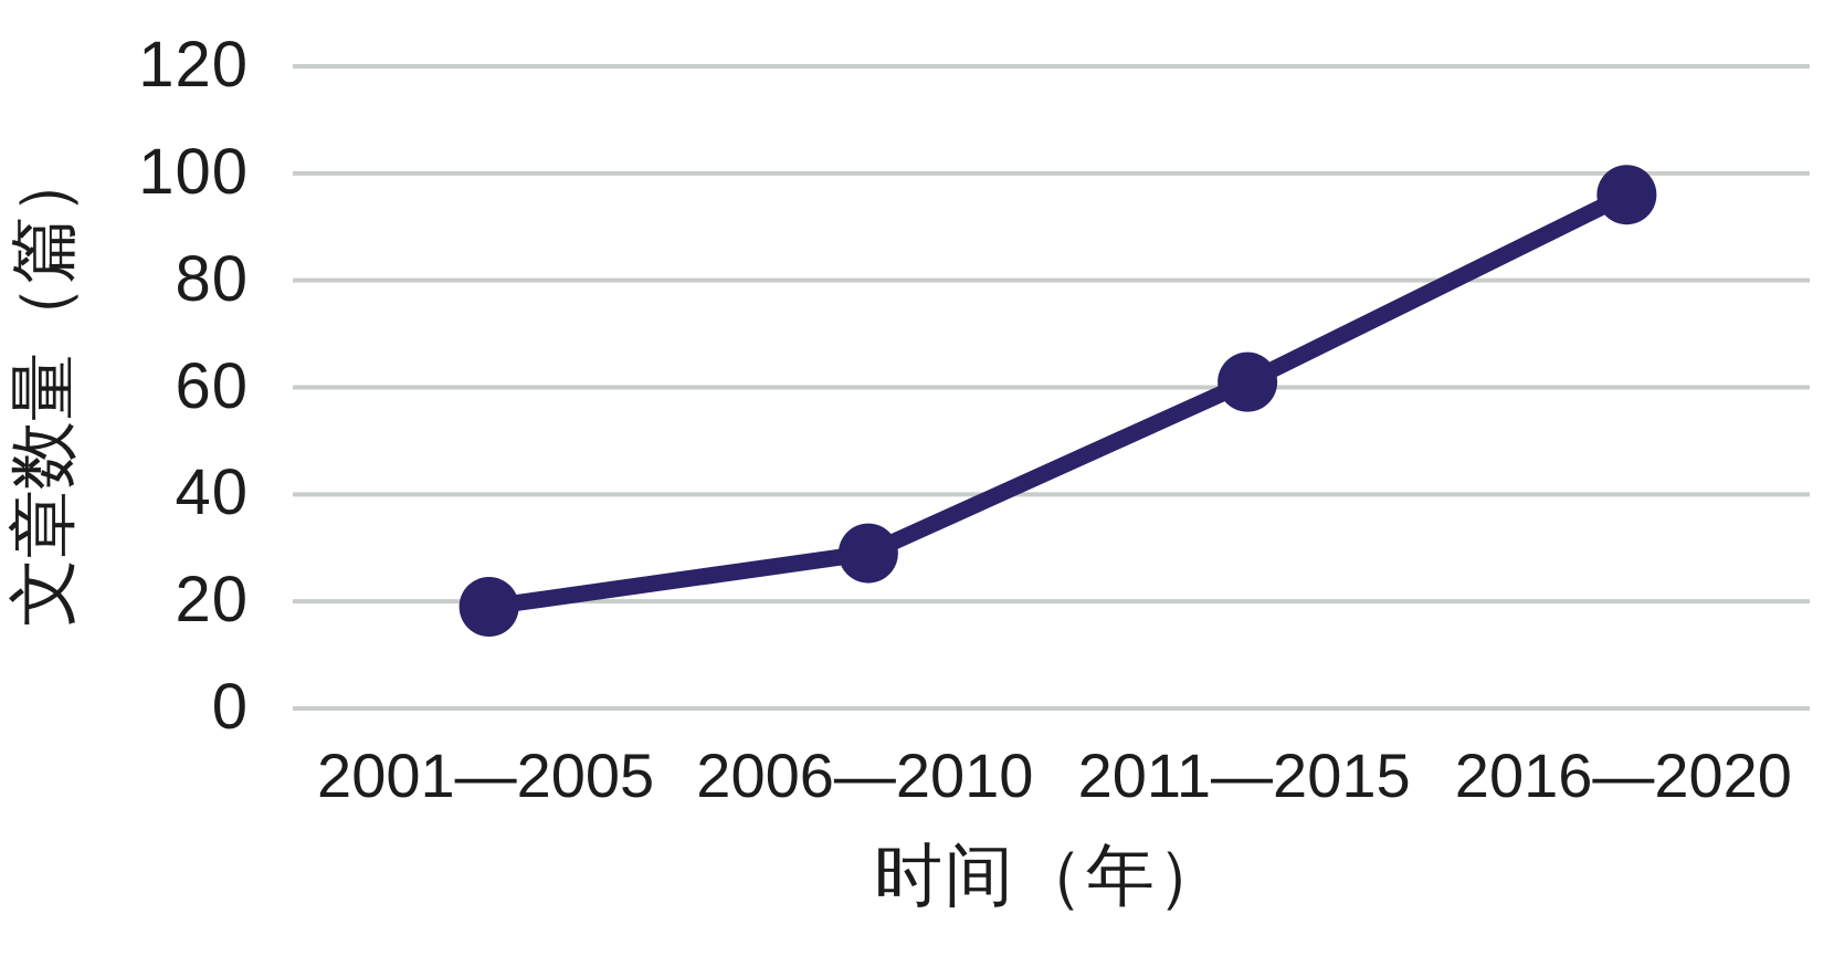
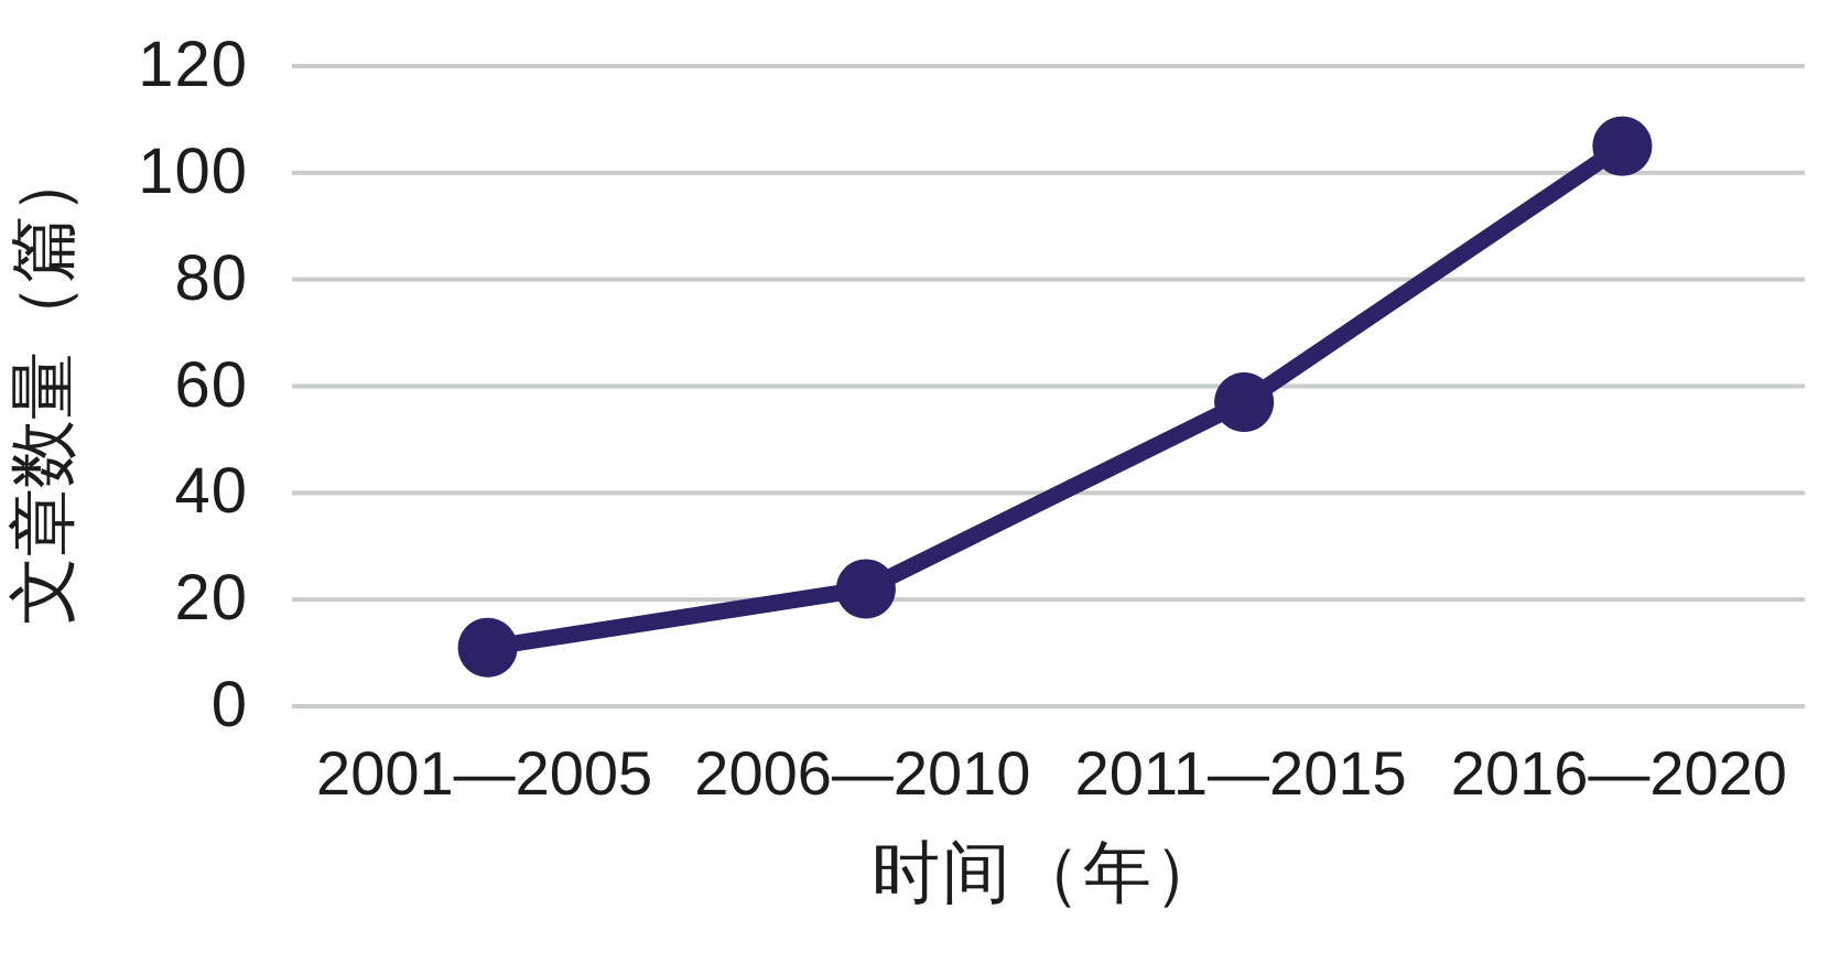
2001—2005: 19 -> 11
2006—2010: 29 -> 22
2011—2015: 61 -> 57
2016—2020: 96 -> 105
